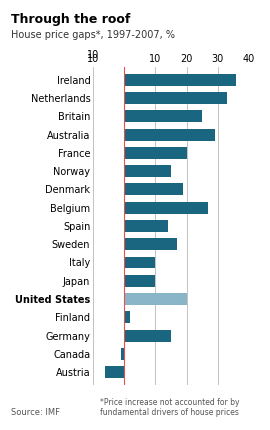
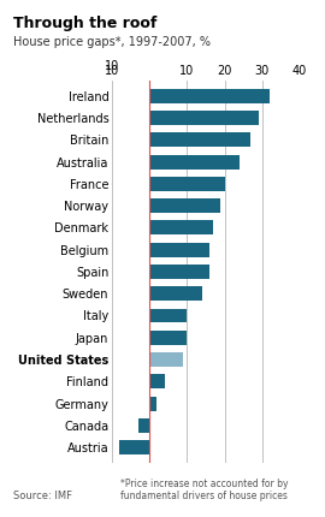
Ireland: 36 -> 32
Netherlands: 33 -> 29
Britain: 25 -> 27
Australia: 29 -> 24
Norway: 15 -> 19
Denmark: 19 -> 17
Belgium: 27 -> 16
Spain: 14 -> 16
Sweden: 17 -> 14
United States: 20 -> 9
Finland: 2 -> 4
Germany: 15 -> 2
Canada: -1 -> -3
Austria: -6 -> -8
